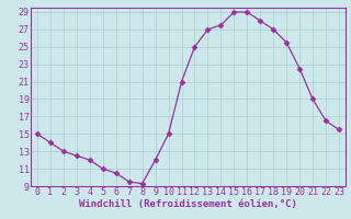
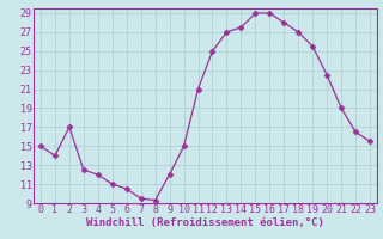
2: 13.0 -> 17.0
